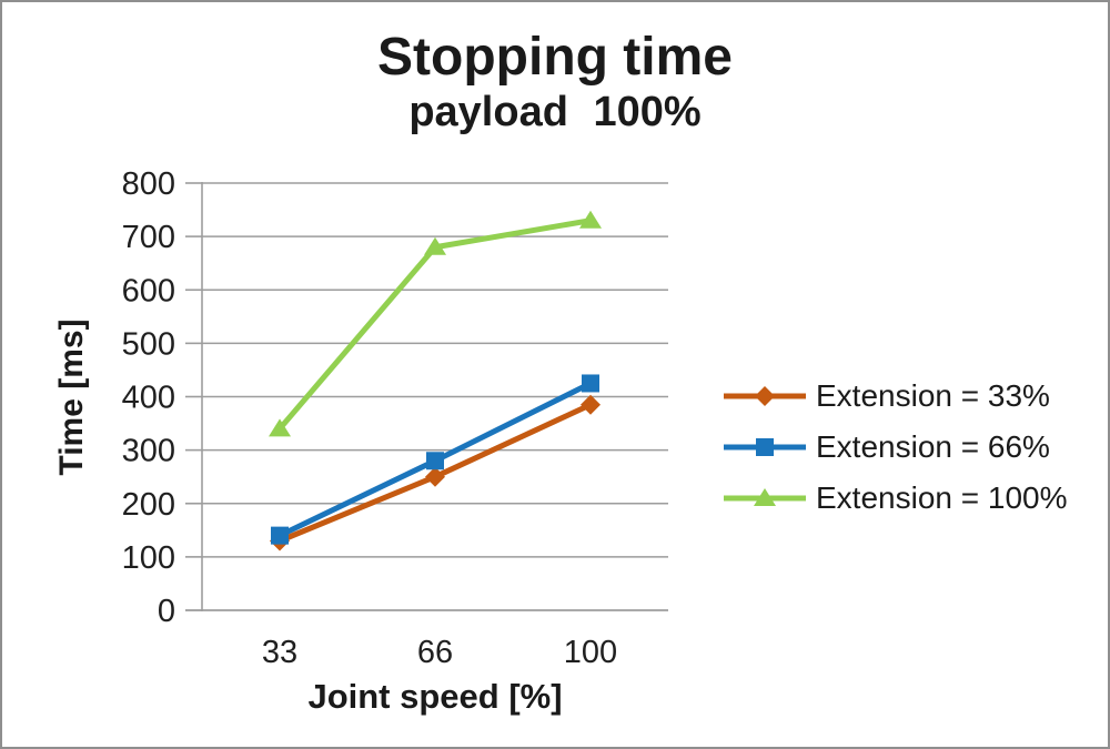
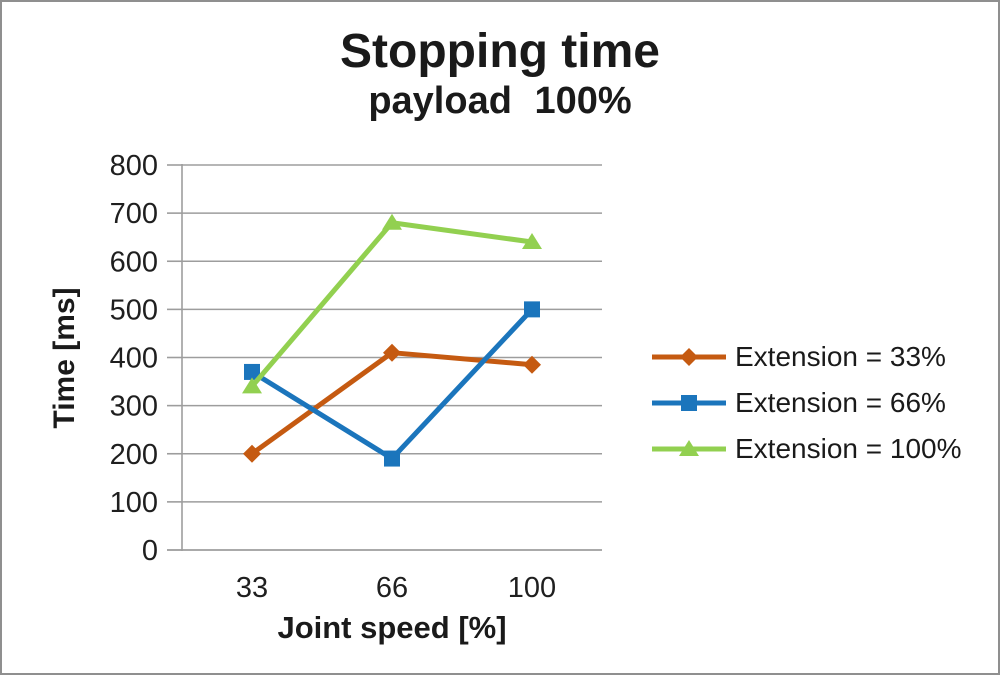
Extension = 33%/33: 130 -> 200
Extension = 66%/33: 140 -> 370
Extension = 33%/66: 250 -> 410
Extension = 66%/66: 280 -> 190
Extension = 66%/100: 420 -> 500
Extension = 100%/100: 730 -> 640
